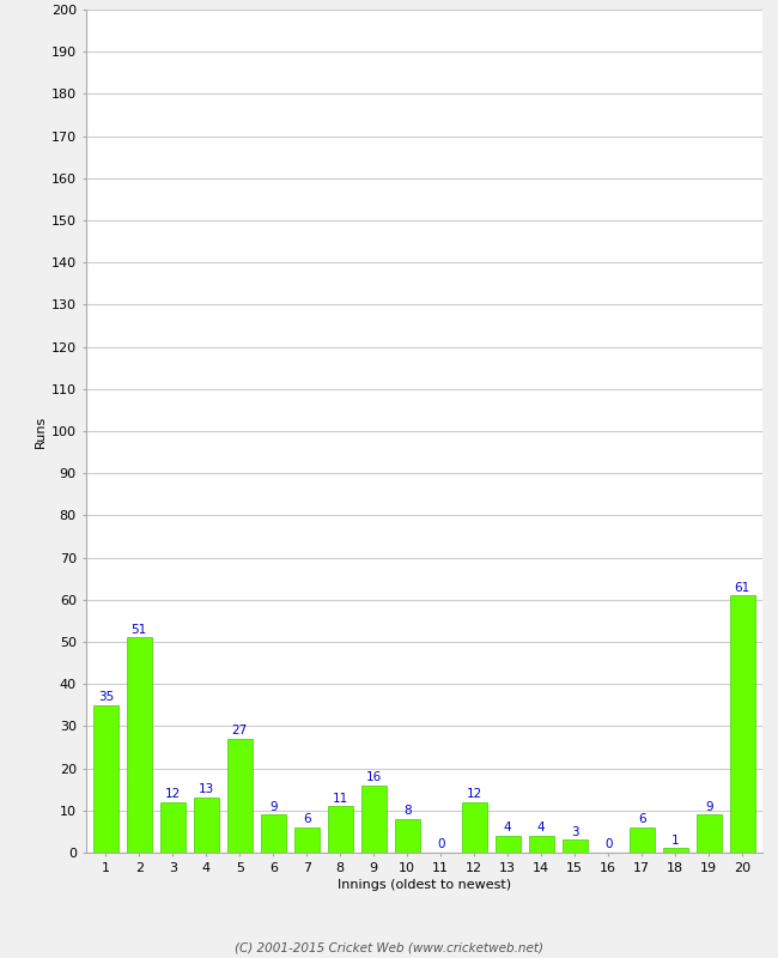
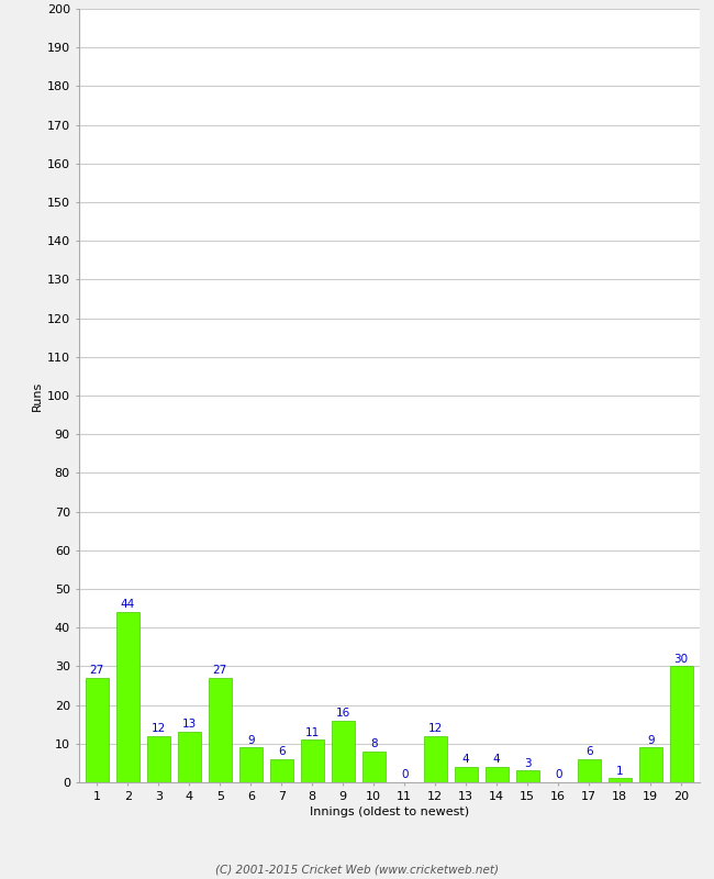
1: 35 -> 27
2: 51 -> 44
20: 61 -> 30
